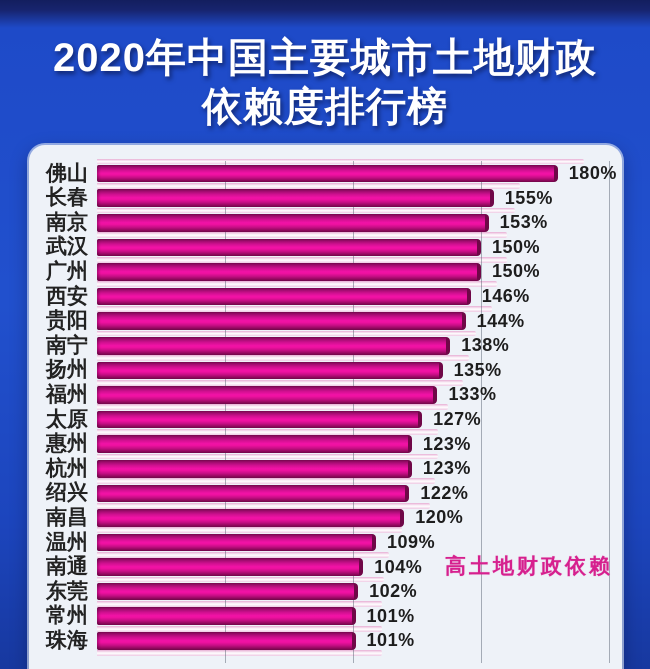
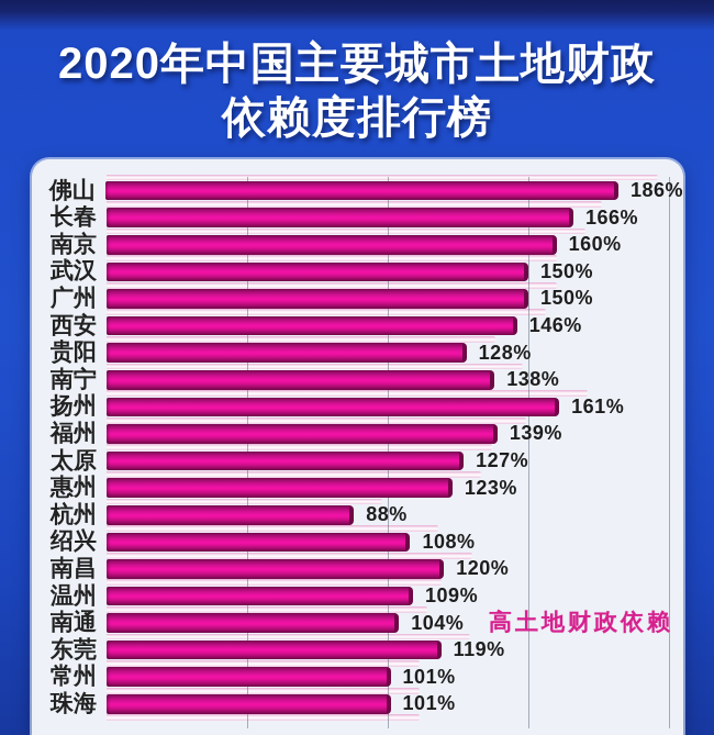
佛山: 180% -> 186%
长春: 155% -> 166%
南京: 153% -> 160%
贵阳: 144% -> 128%
扬州: 135% -> 161%
福州: 133% -> 139%
杭州: 123% -> 88%
绍兴: 122% -> 108%
东莞: 102% -> 119%
